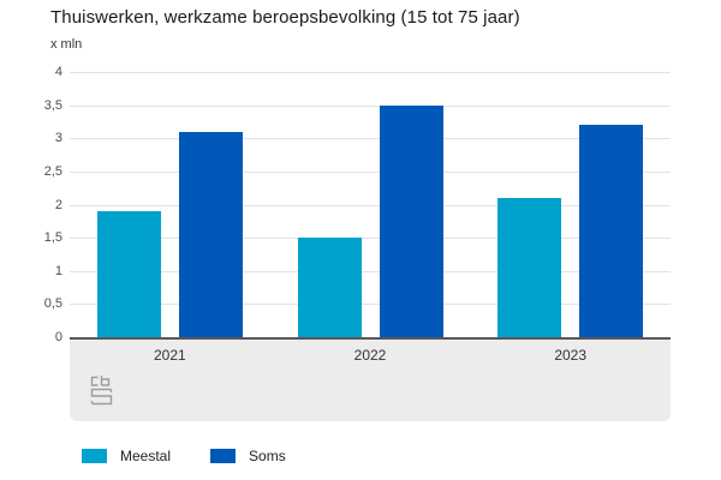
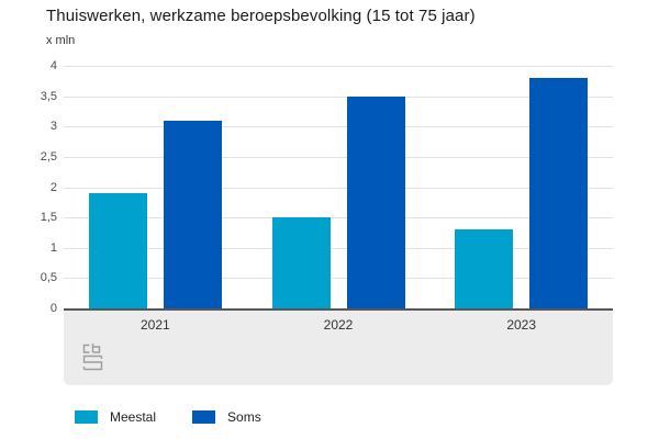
Meestal/2023: 2.1 -> 1.3
Soms/2023: 3.2 -> 3.8
